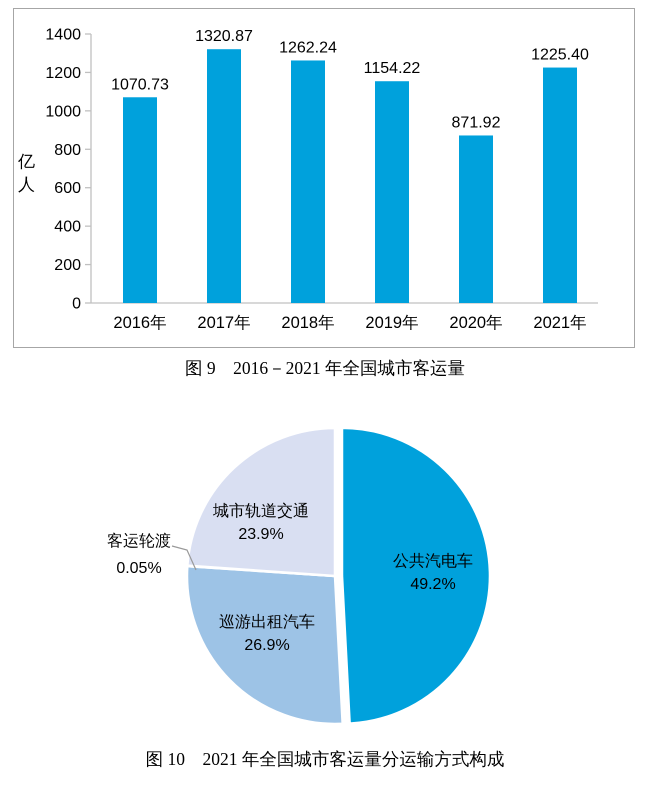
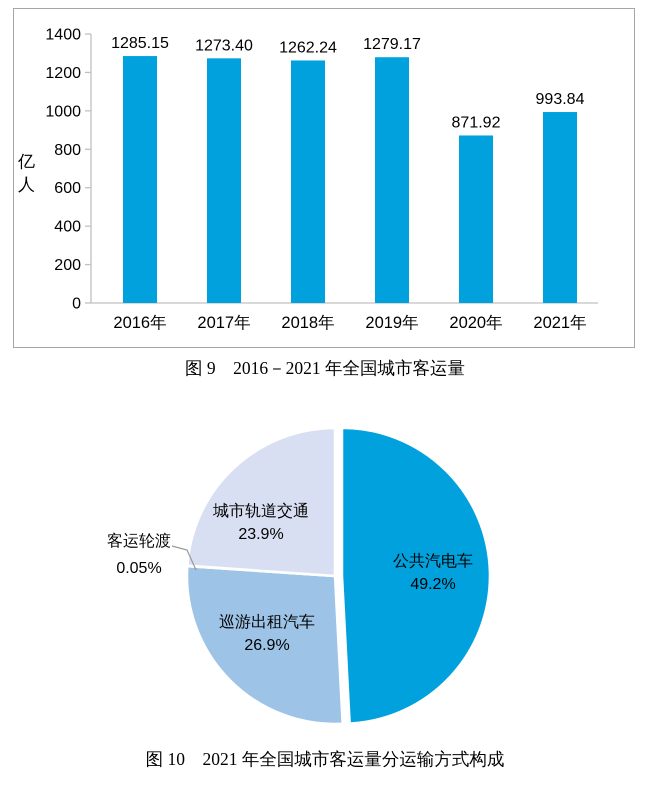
图 9 2016－2021 年全国城市客运量/2016年: 1070.73 -> 1285.15
图 9 2016－2021 年全国城市客运量/2017年: 1320.87 -> 1273.40
图 9 2016－2021 年全国城市客运量/2019年: 1154.22 -> 1279.17
图 9 2016－2021 年全国城市客运量/2021年: 1225.40 -> 993.84
